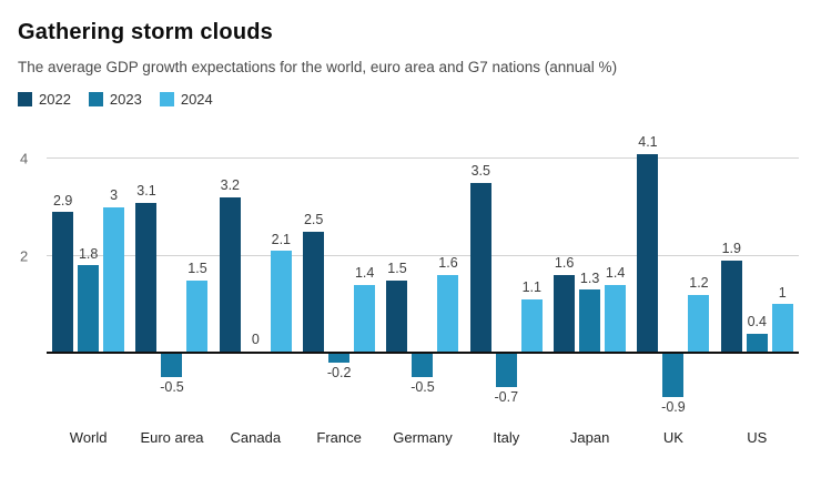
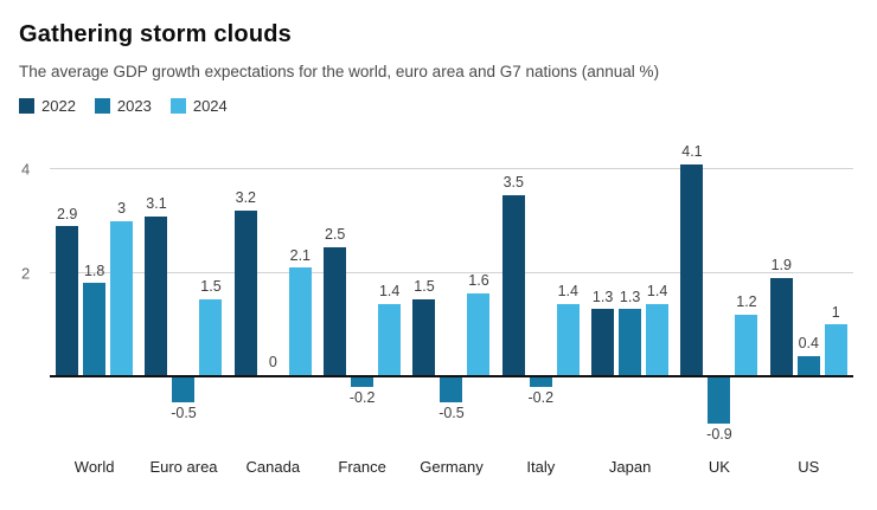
2023/Italy: -0.7 -> -0.2
2024/Italy: 1.1 -> 1.4
2022/Japan: 1.6 -> 1.3
